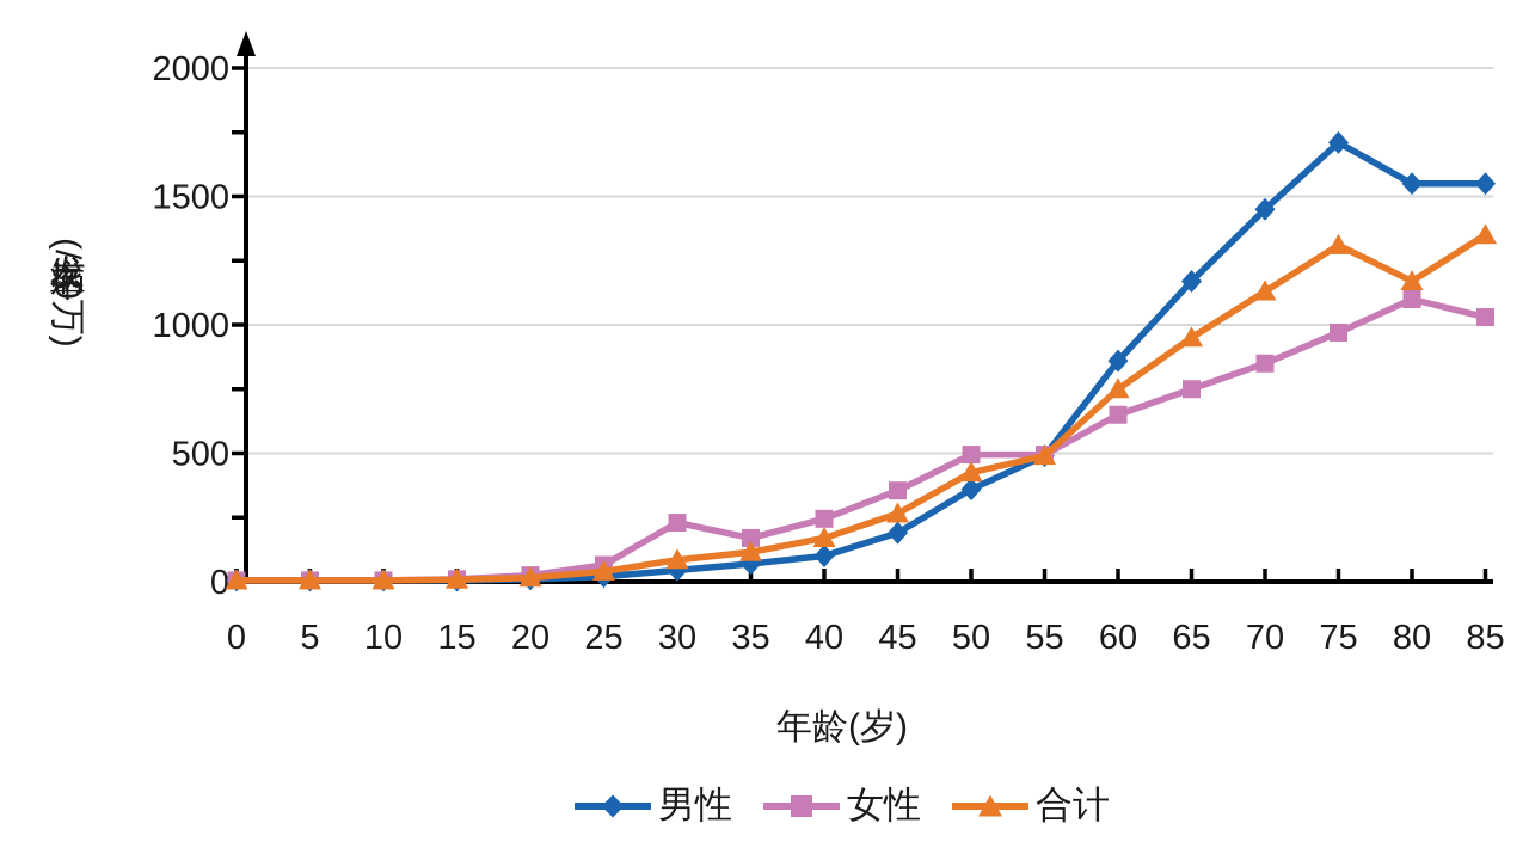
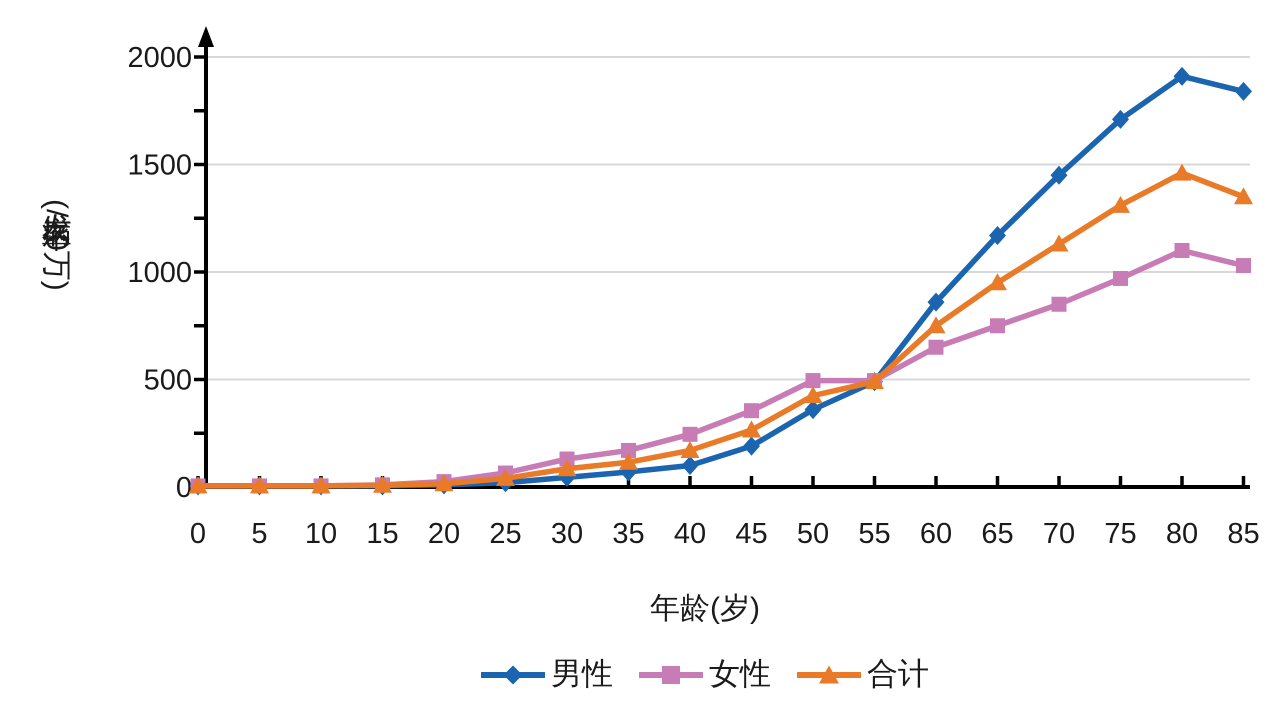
女性/30: 230 -> 130
男性/80: 1550 -> 1910
合计/80: 1170 -> 1460
男性/85: 1550 -> 1840
